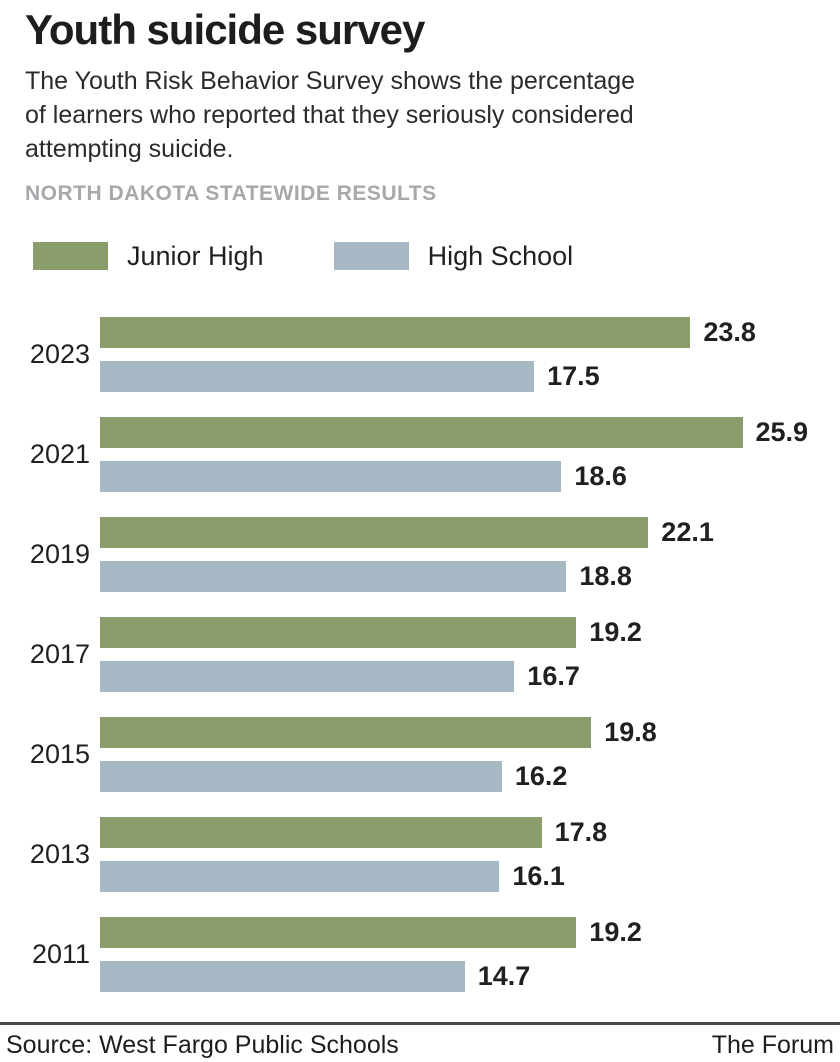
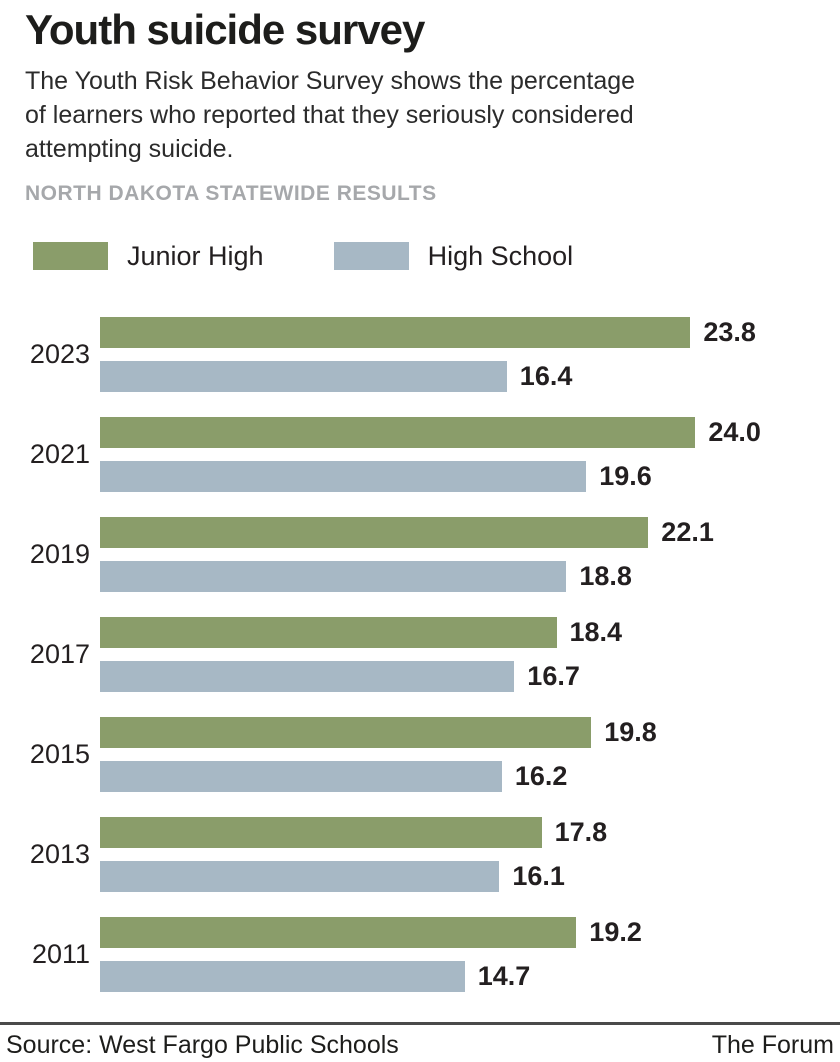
High School/2023: 17.5 -> 16.4
Junior High/2021: 25.9 -> 24.0
High School/2021: 18.6 -> 19.6
Junior High/2017: 19.2 -> 18.4
